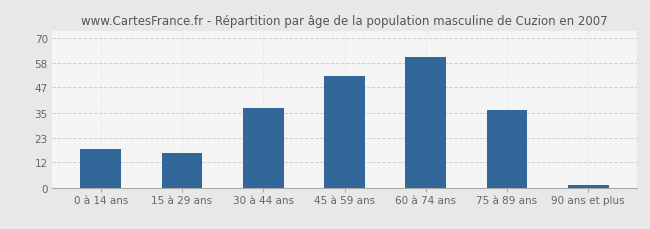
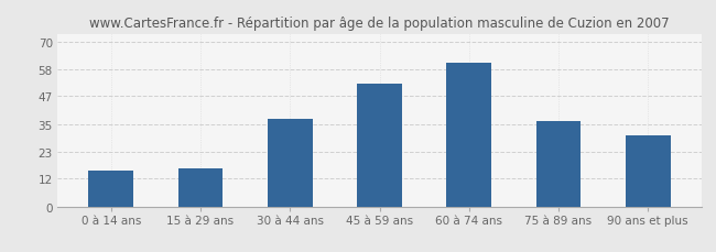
0 à 14 ans: 18 -> 15
90 ans et plus: 1 -> 30
